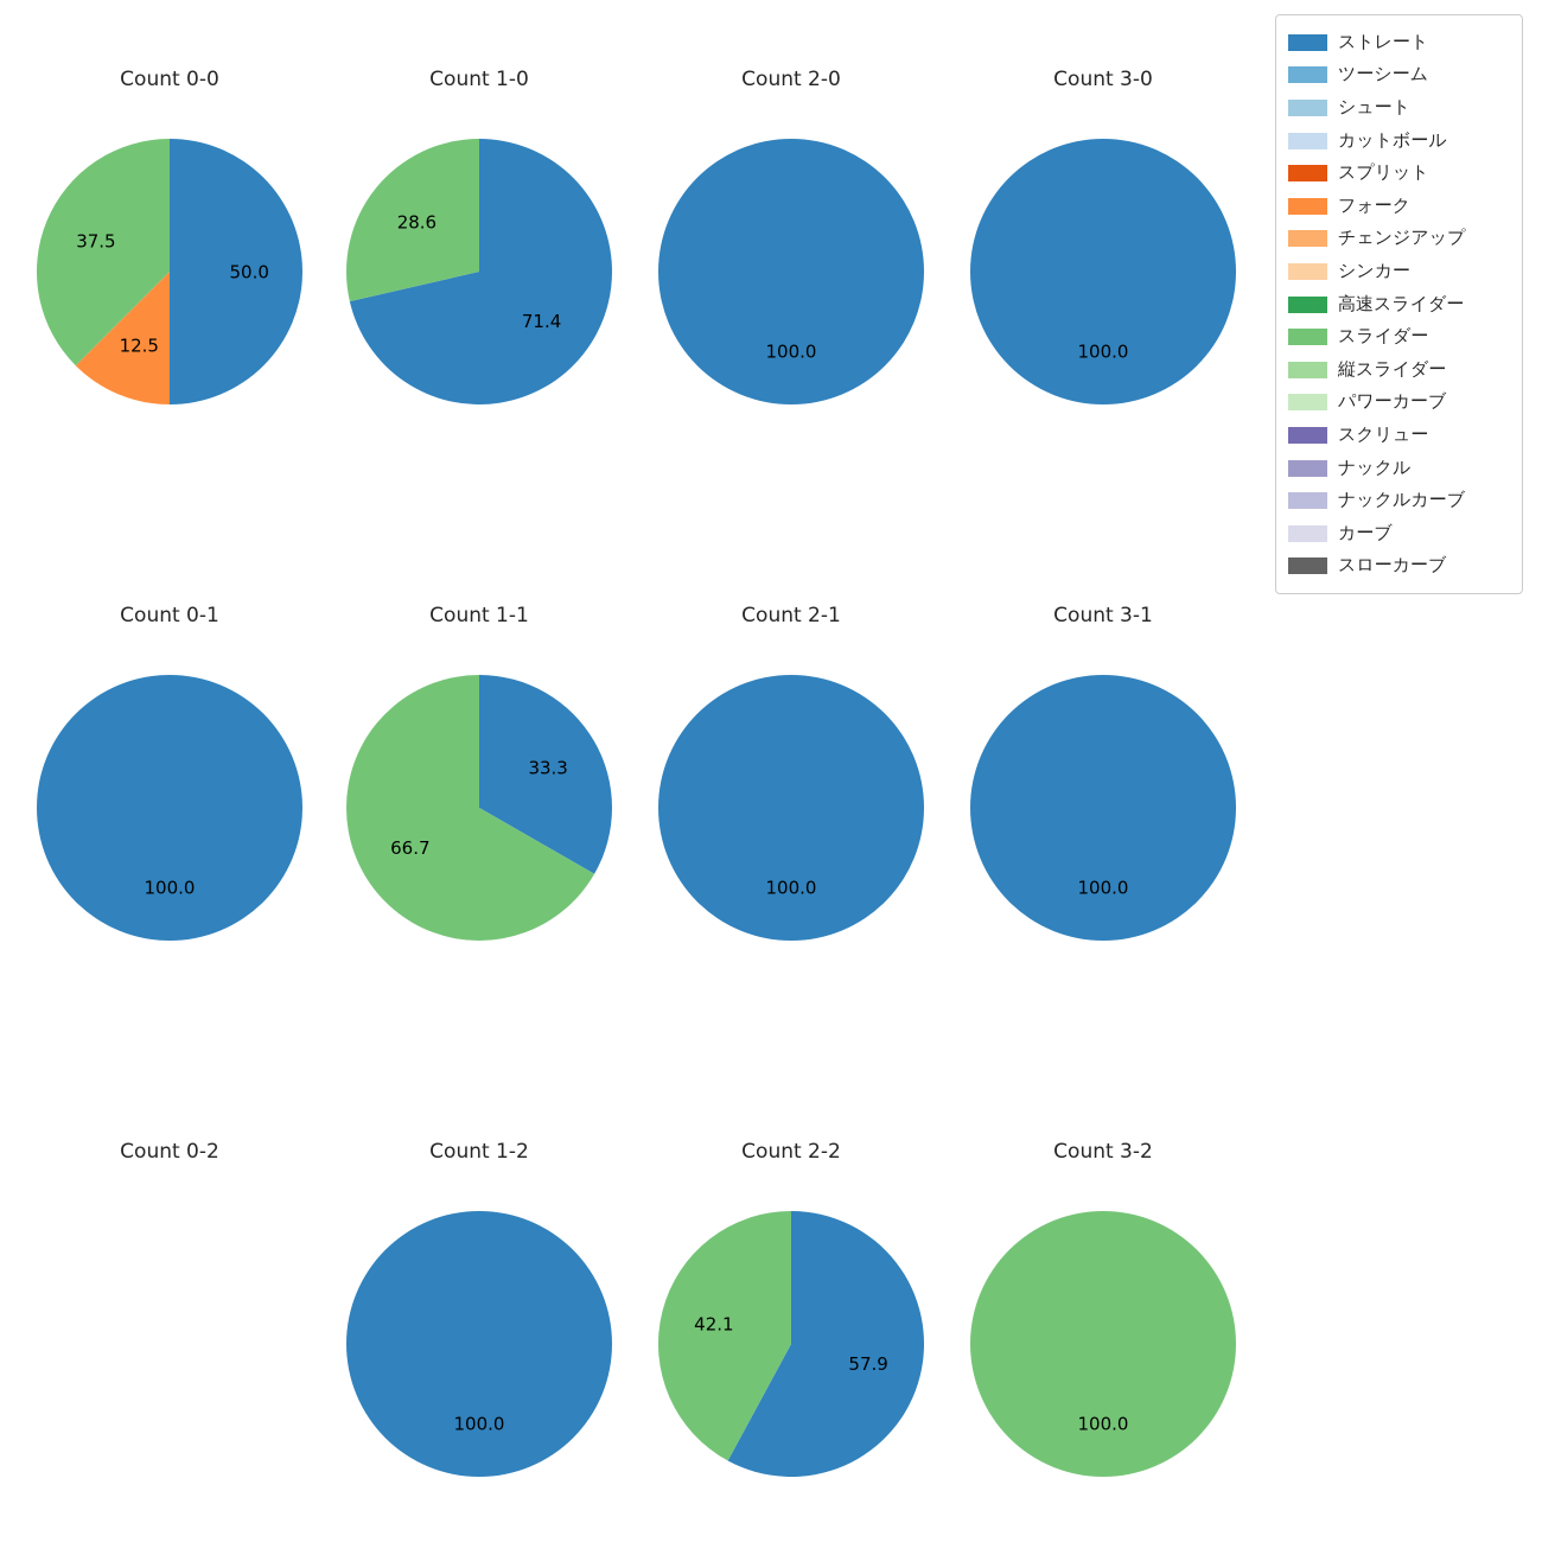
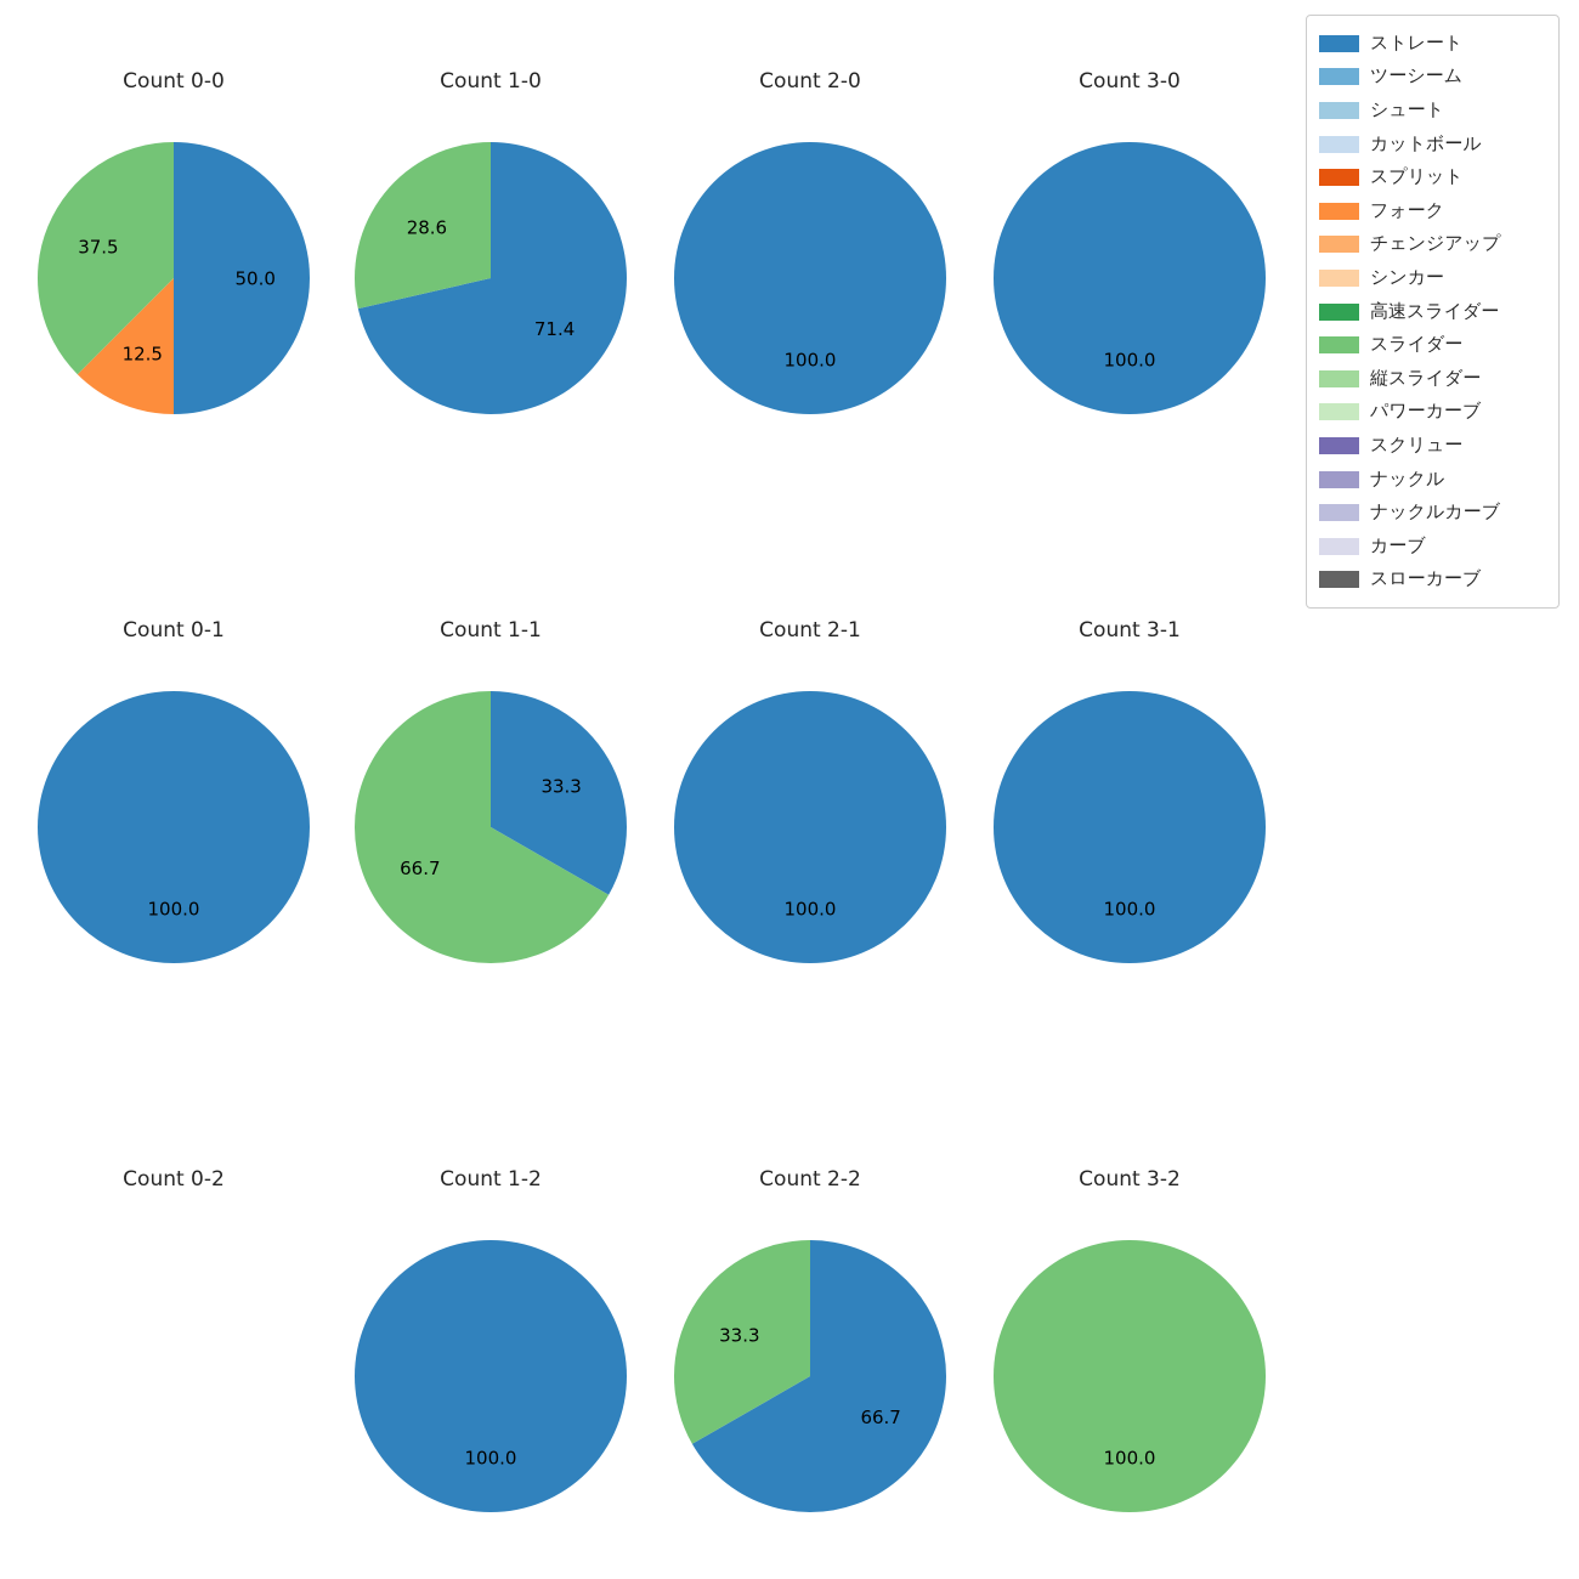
Count 2-2/ストレート: 57.9 -> 66.7
Count 2-2/スライダー: 42.1 -> 33.3
